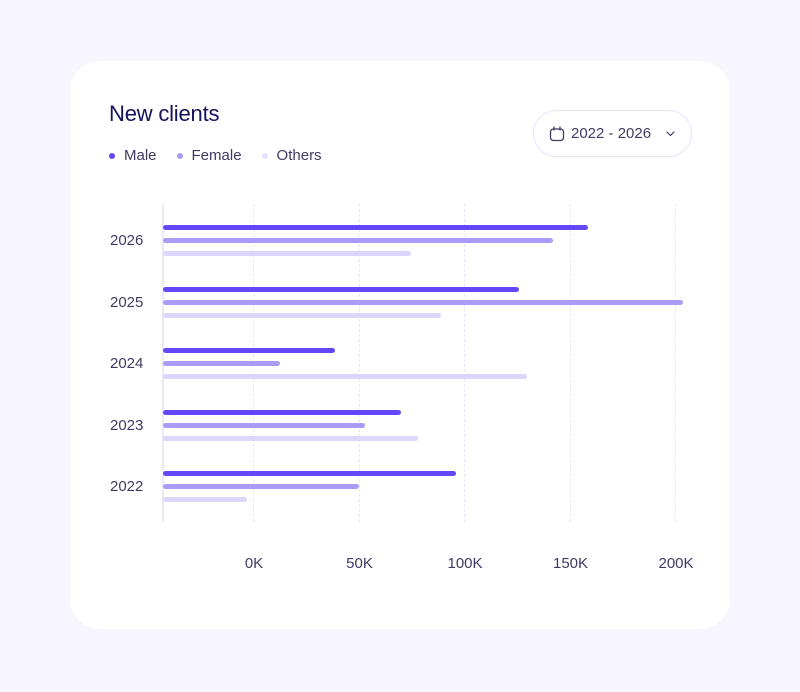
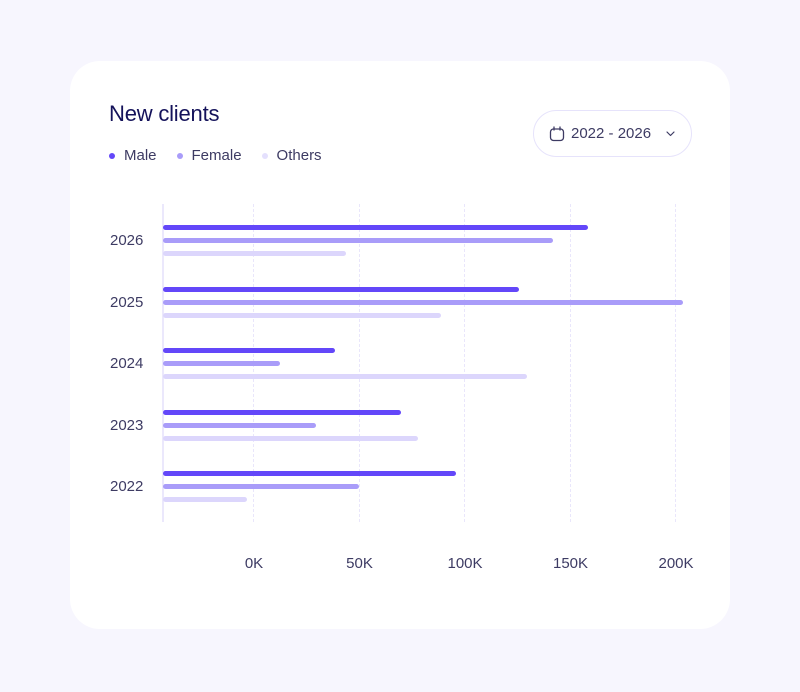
Others/2026: 75K -> 44K
Female/2023: 53K -> 30K
